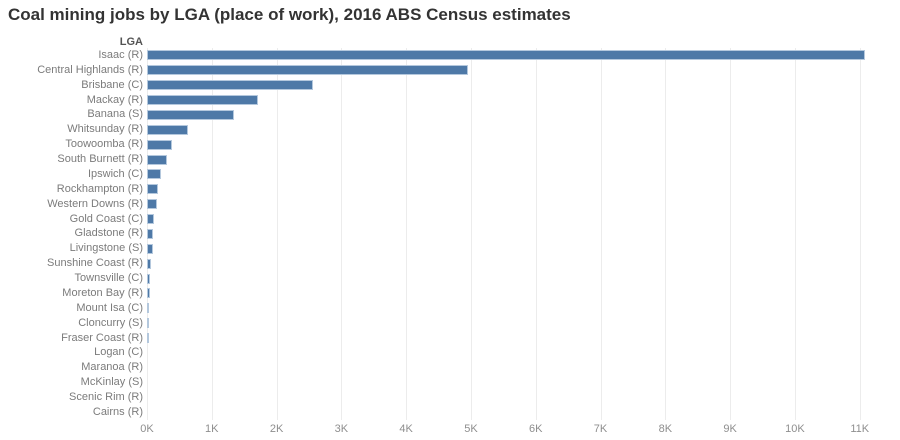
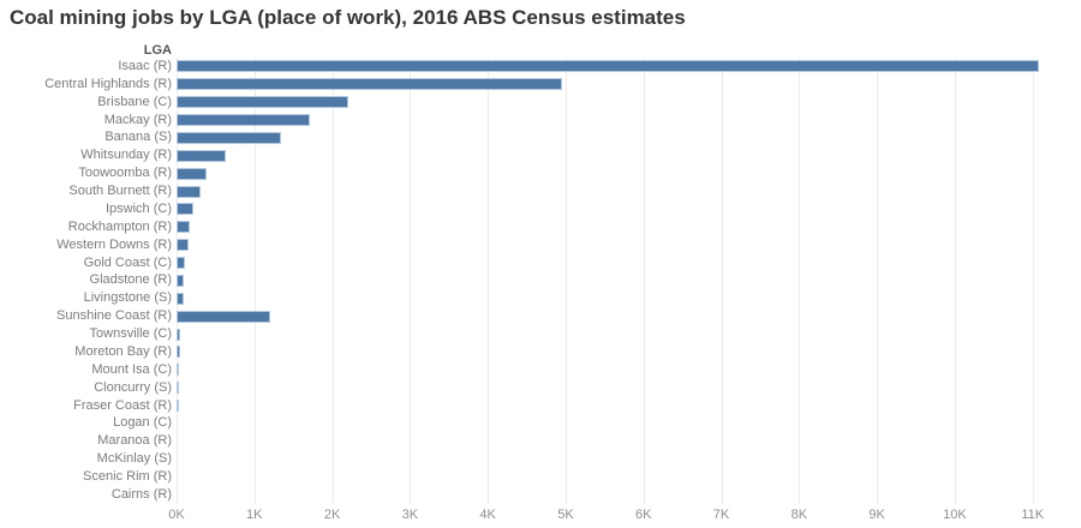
Brisbane (C): 2.6K -> 2.2K
Sunshine Coast (R): 0.1K -> 1.2K
